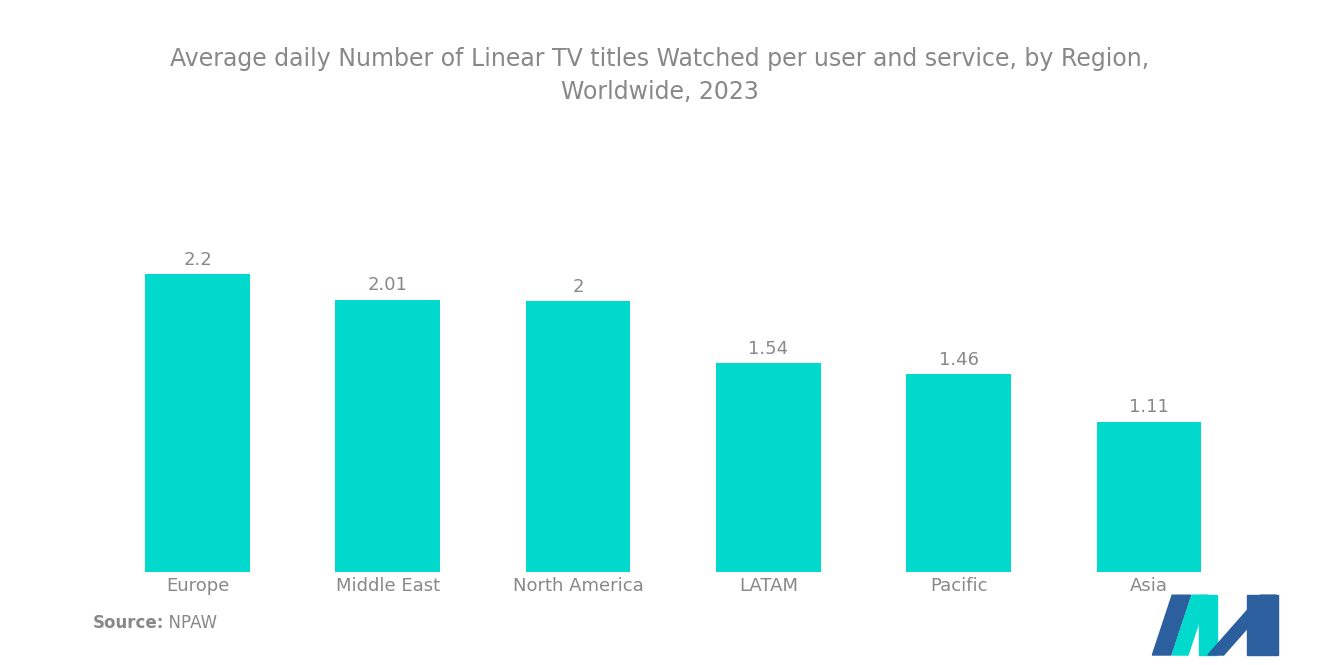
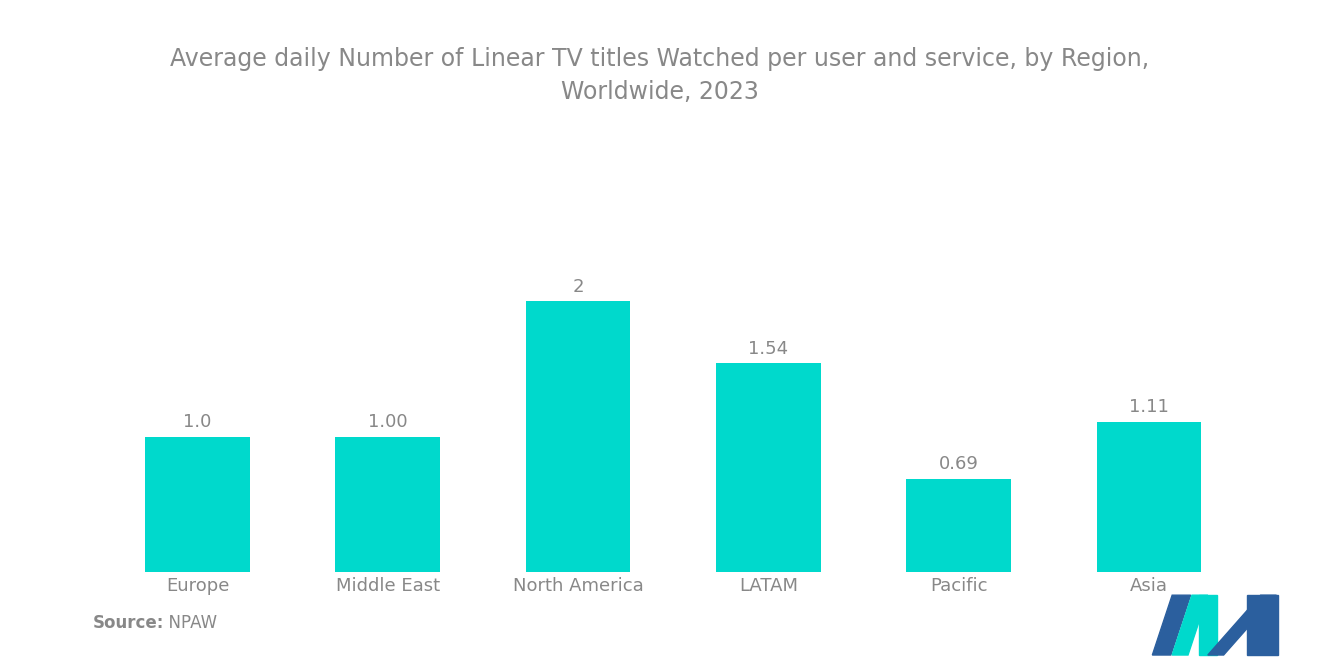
Europe: 2.2 -> 1.0
Middle East: 2.01 -> 1.00
Pacific: 1.46 -> 0.69
